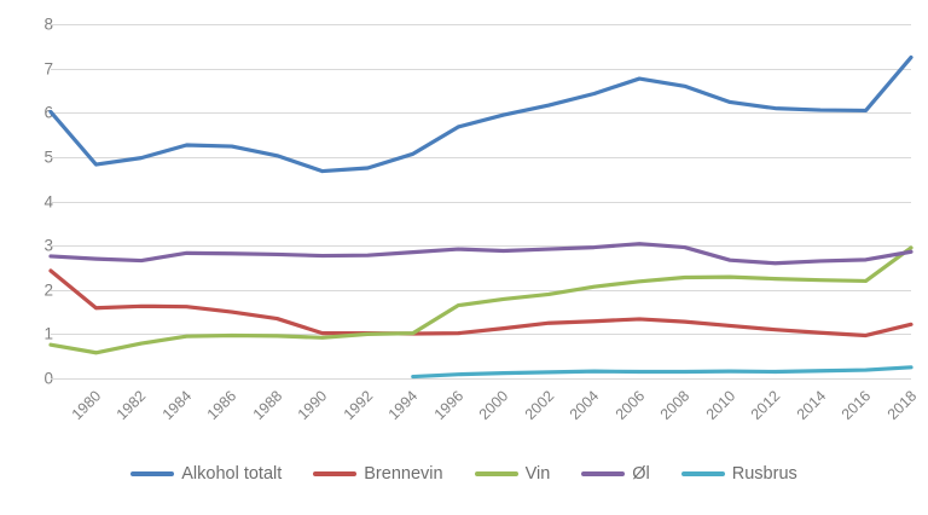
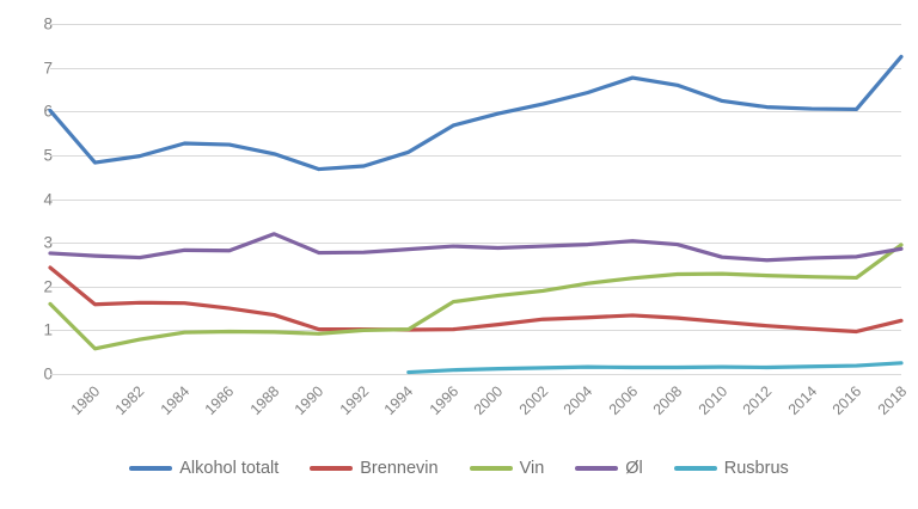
Vin/1980: 0.8 -> 1.6
Øl/1990: 2.8 -> 3.2
